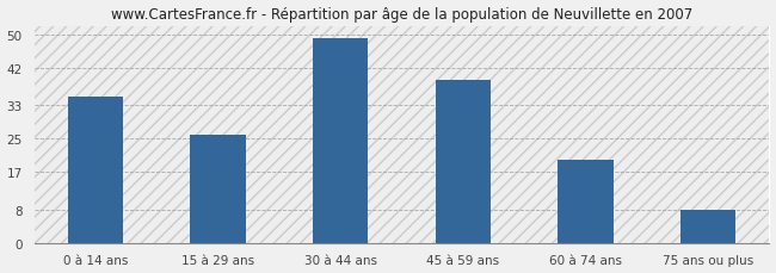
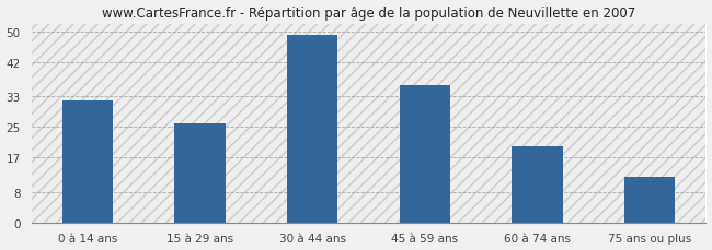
0 à 14 ans: 35 -> 32
45 à 59 ans: 39 -> 36
75 ans ou plus: 8 -> 12
